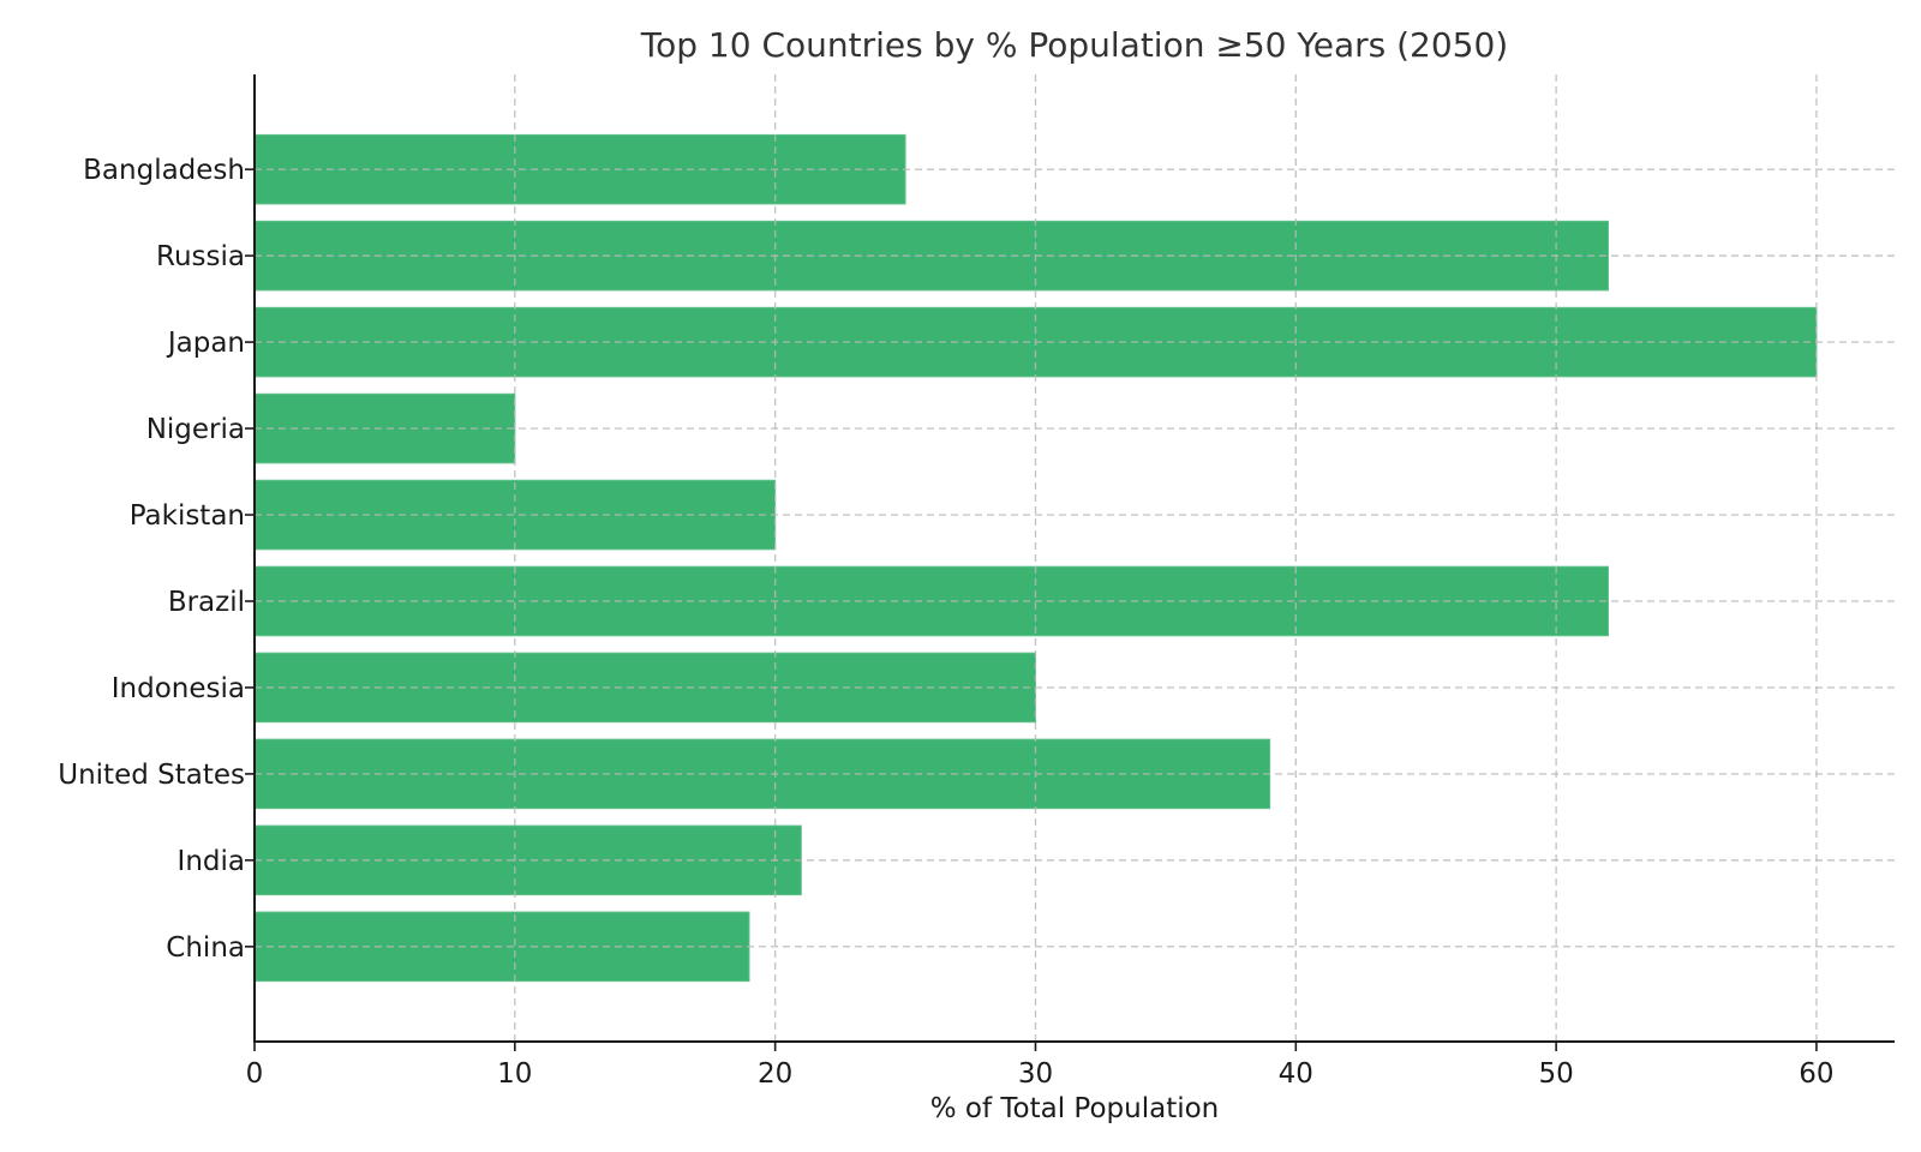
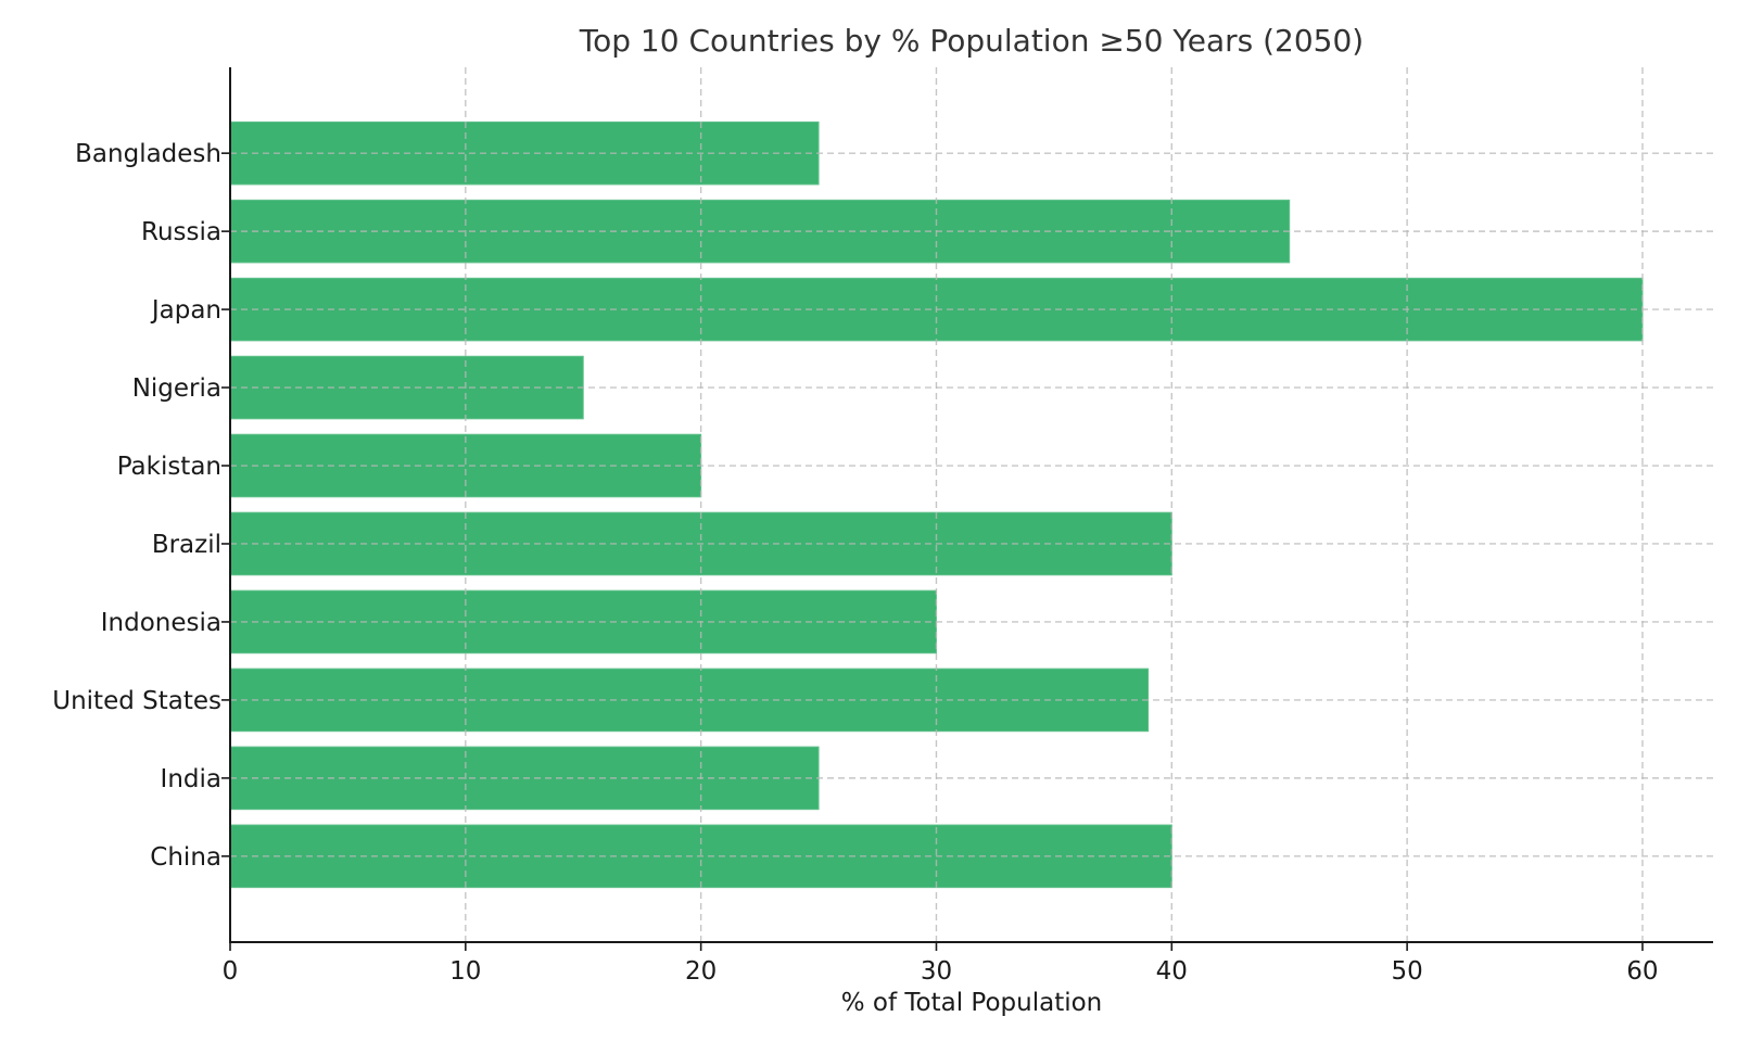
China: 19 -> 40
India: 21 -> 25
Brazil: 52 -> 40
Nigeria: 10 -> 15
Russia: 52 -> 45
